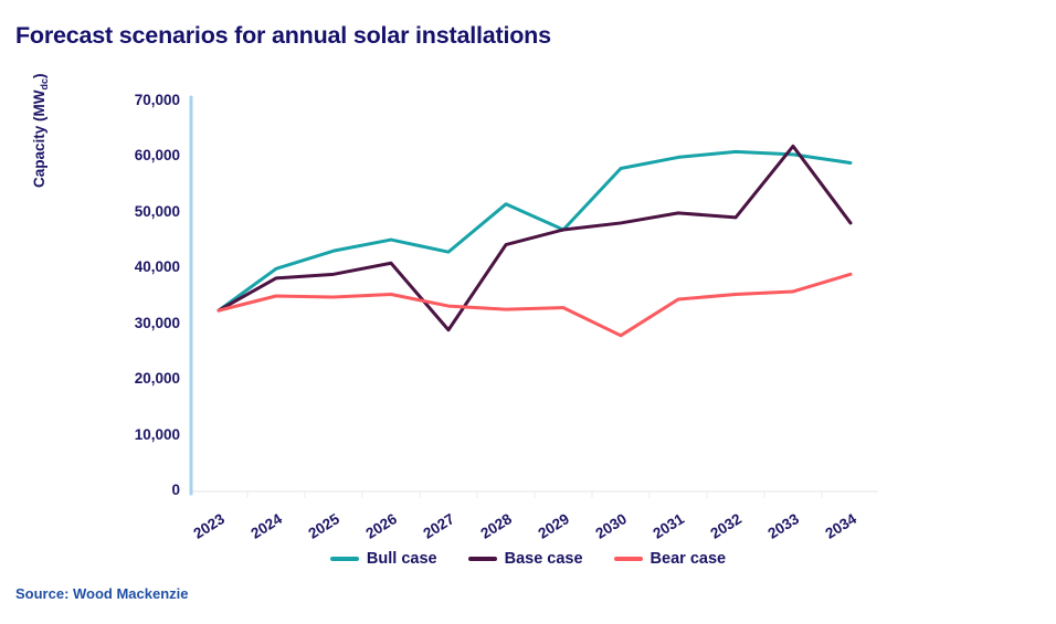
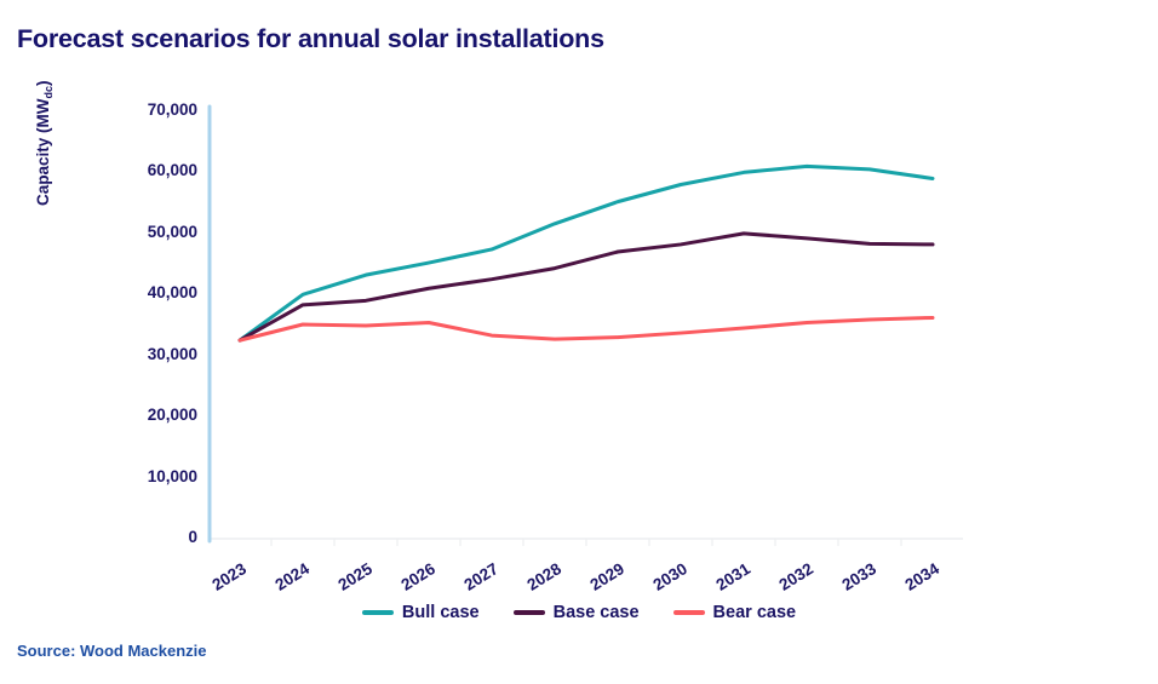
Bull case/2027: 43000 -> 47000
Base case/2027: 29000 -> 42000
Bull case/2029: 47000 -> 55000
Bear case/2030: 28000 -> 34000
Base case/2033: 62000 -> 48000
Bear case/2034: 39000 -> 36000
